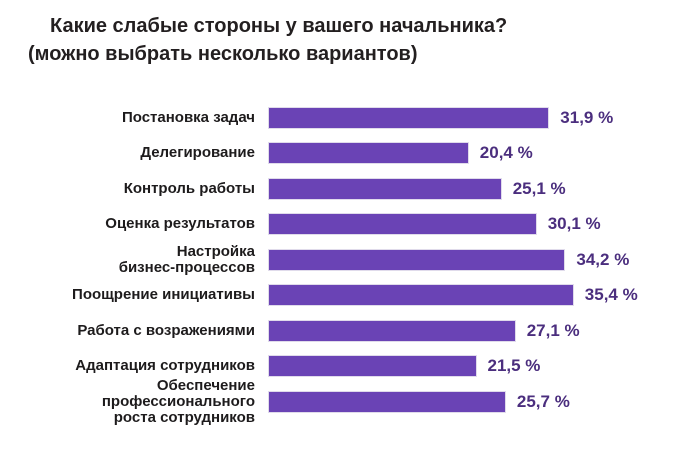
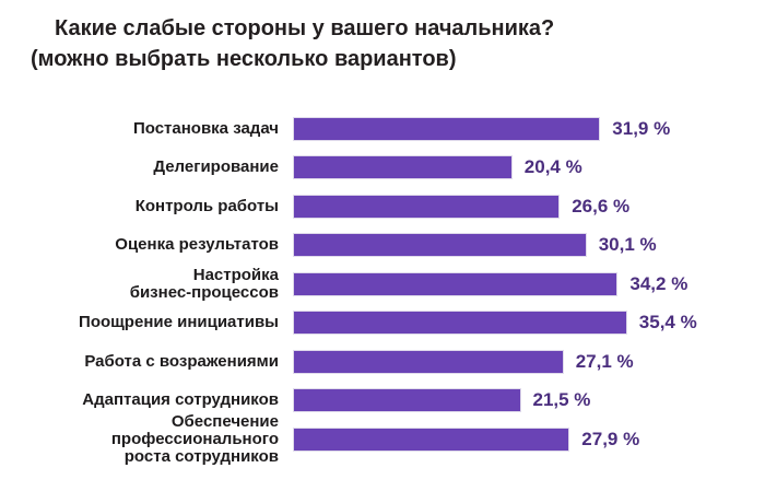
Контроль работы: 25,1 -> 26,6
Обеспечение профессионального роста сотрудников: 25,7 -> 27,9
